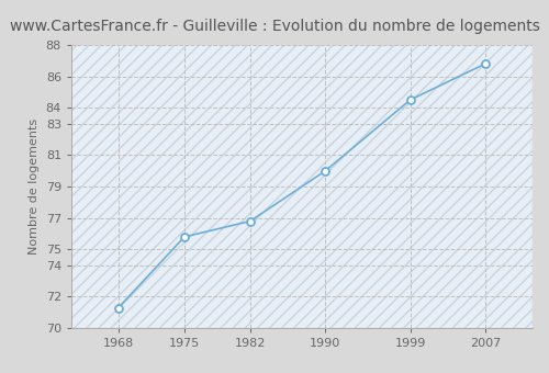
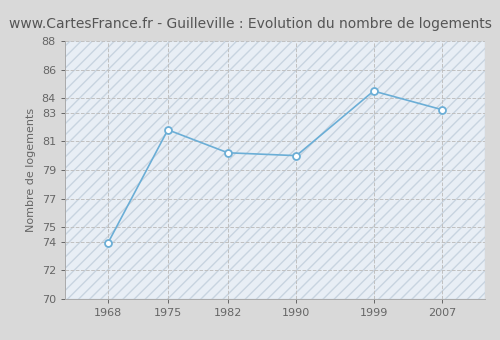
1968: 71.3 -> 73.9
1975: 75.8 -> 81.8
1982: 76.8 -> 80.2
2007: 86.8 -> 83.2
